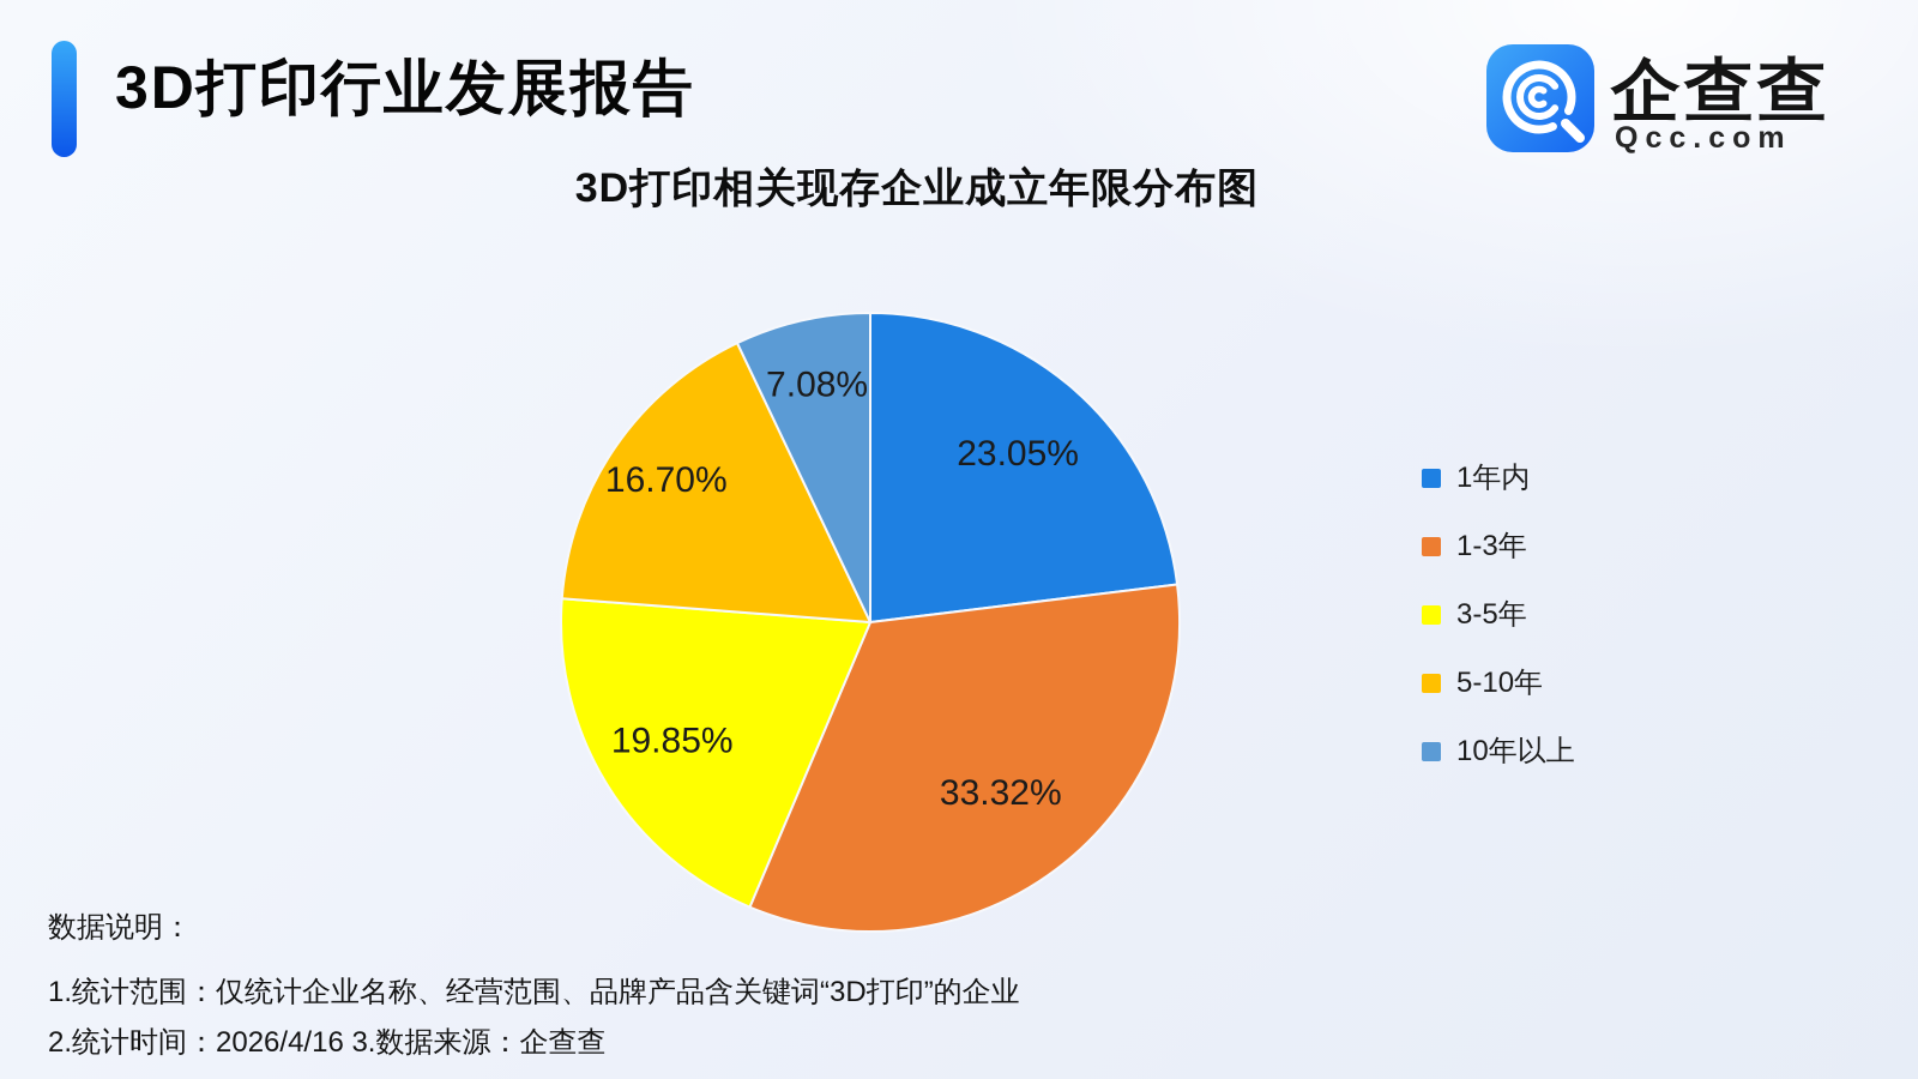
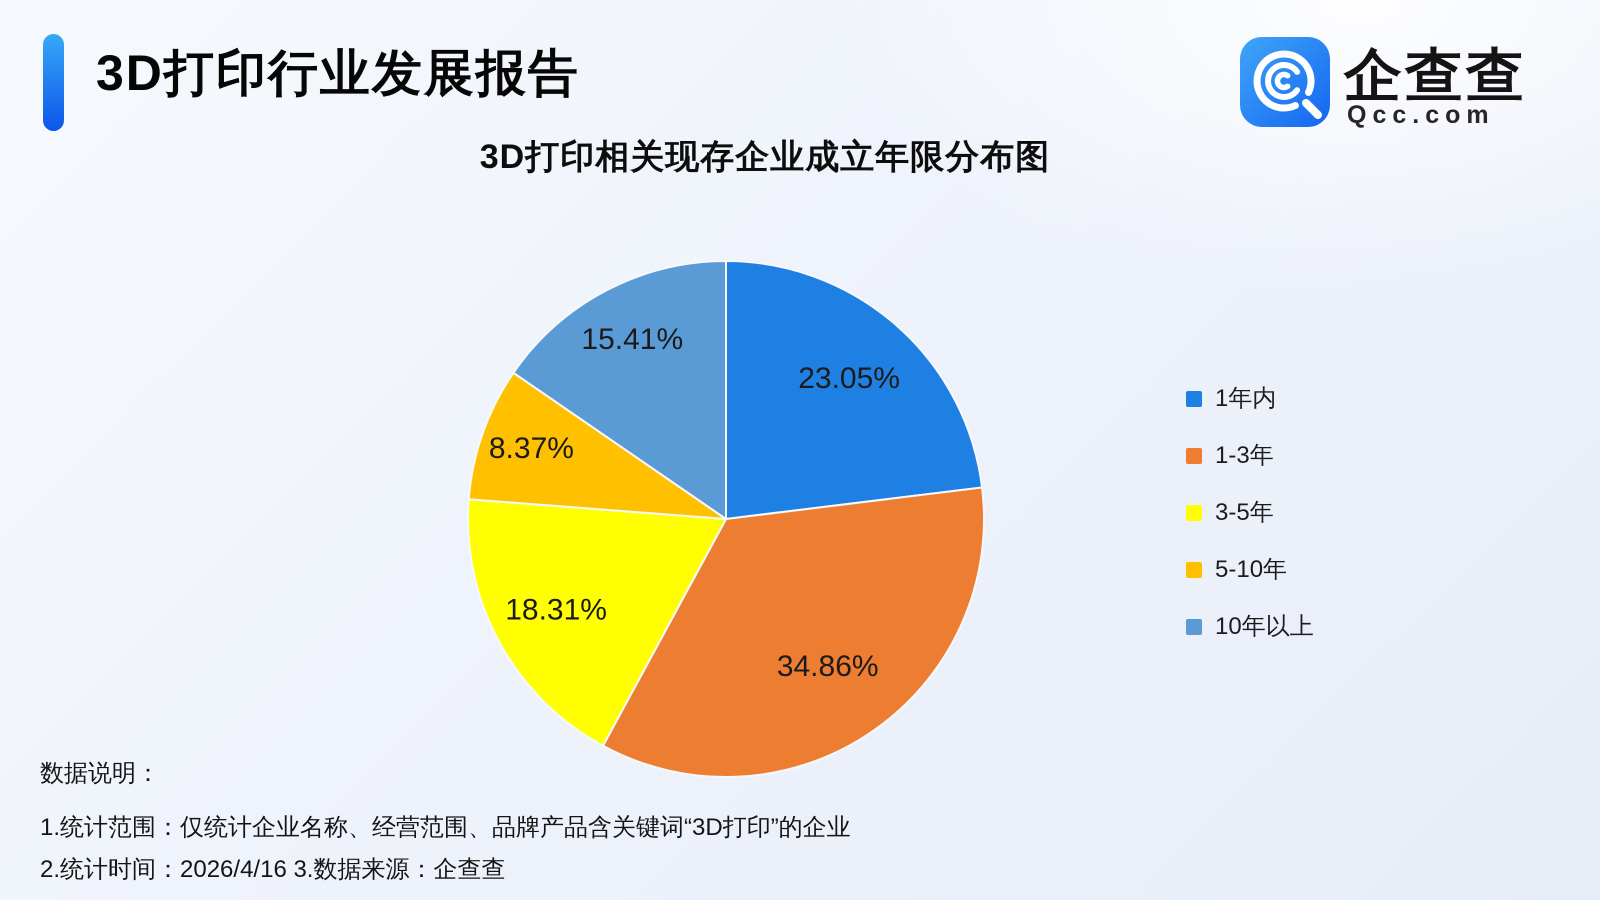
1-3年: 33.32% -> 34.86%
3-5年: 19.85% -> 18.31%
5-10年: 16.70% -> 8.37%
10年以上: 7.08% -> 15.41%
